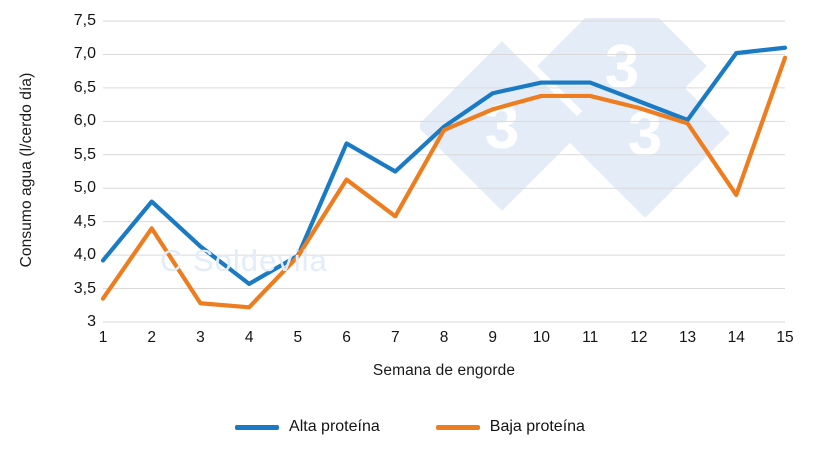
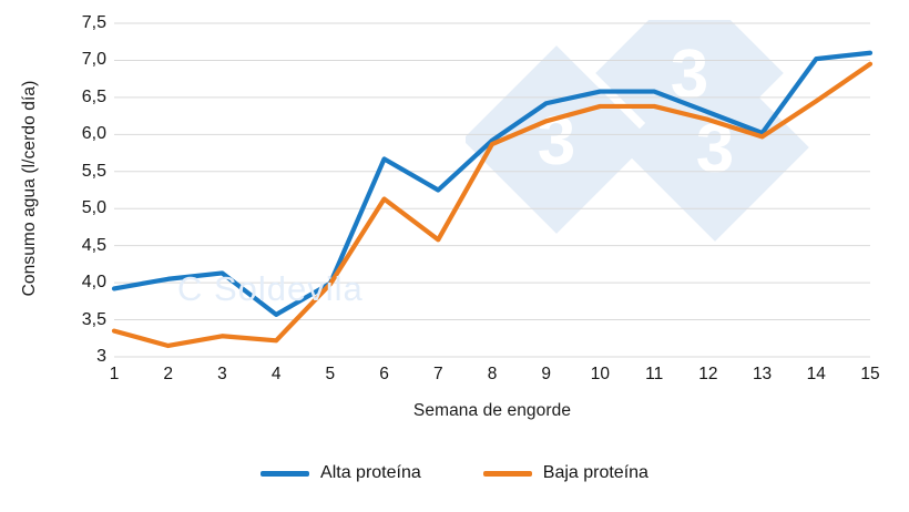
Alta proteína/2: 4,8 -> 4,0
Baja proteína/2: 4,4 -> 3,1
Baja proteína/14: 4,9 -> 6,5
